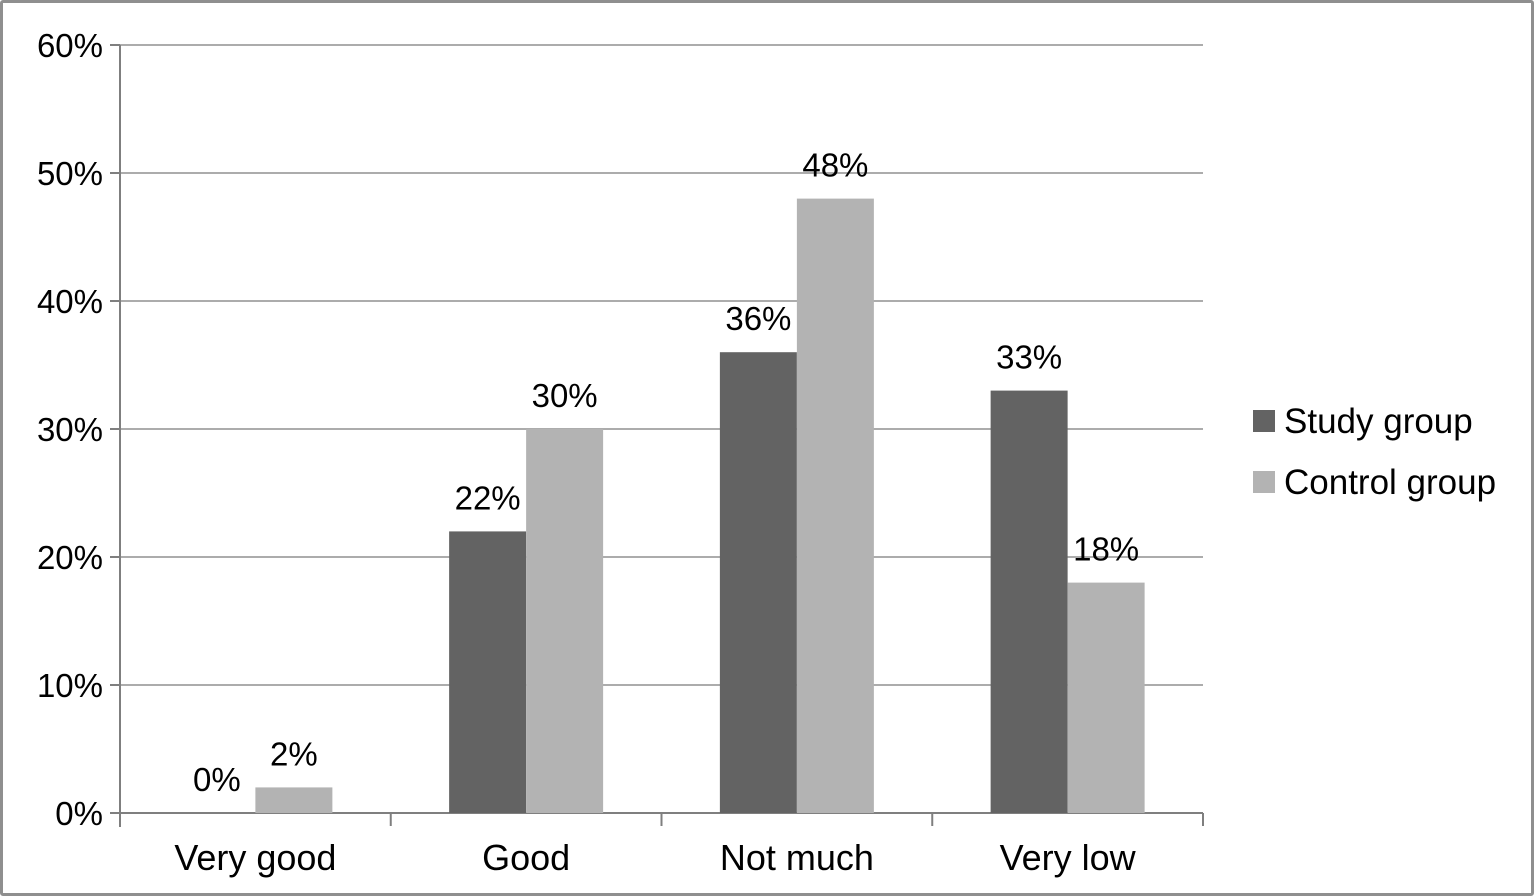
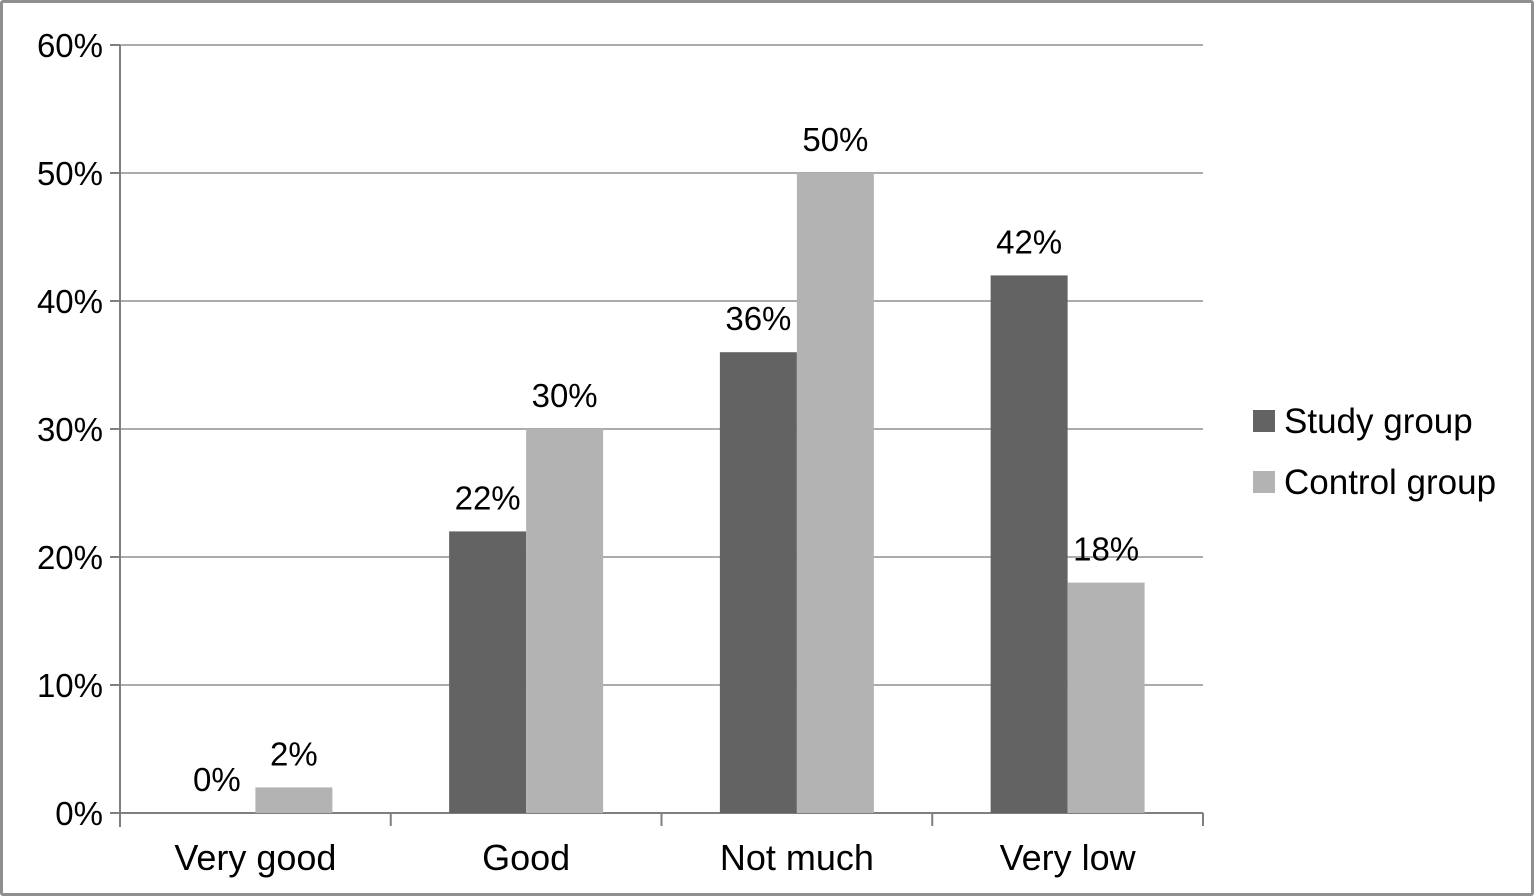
Control group/Not much: 48% -> 50%
Study group/Very low: 33% -> 42%
